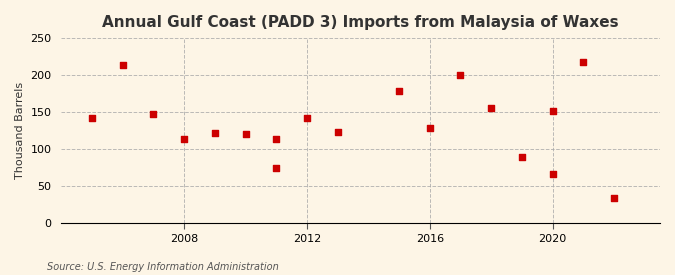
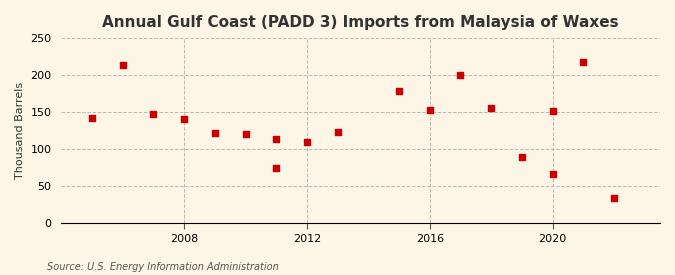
2008: 114 -> 140
2012: 142 -> 110
2016: 128 -> 153
